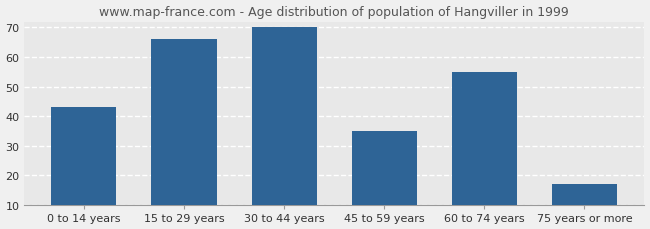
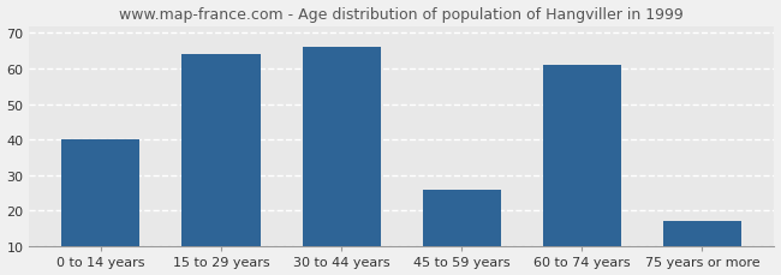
0 to 14 years: 43 -> 40
15 to 29 years: 66 -> 64
30 to 44 years: 70 -> 66
45 to 59 years: 35 -> 26
60 to 74 years: 55 -> 61
